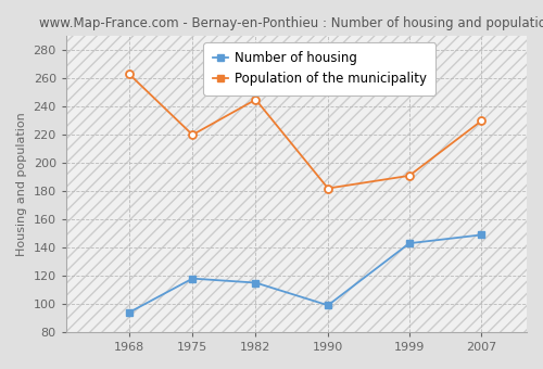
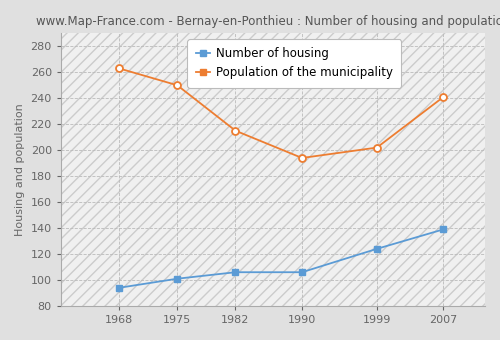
Number of housing/1975: 118 -> 101
Population of the municipality/1975: 220 -> 250
Number of housing/1982: 115 -> 106
Population of the municipality/1982: 245 -> 215
Number of housing/1990: 99 -> 106
Population of the municipality/1990: 182 -> 194
Number of housing/1999: 143 -> 124
Population of the municipality/1999: 191 -> 202
Number of housing/2007: 149 -> 139
Population of the municipality/2007: 230 -> 241
